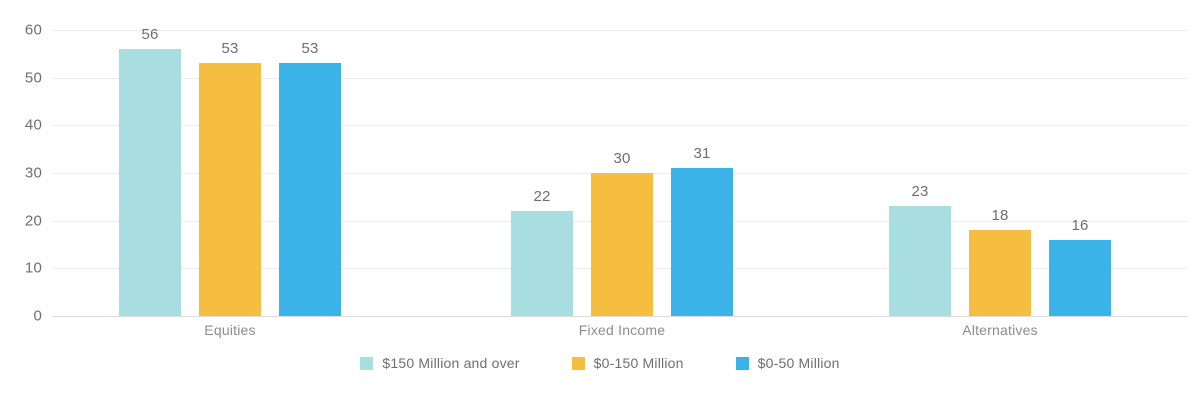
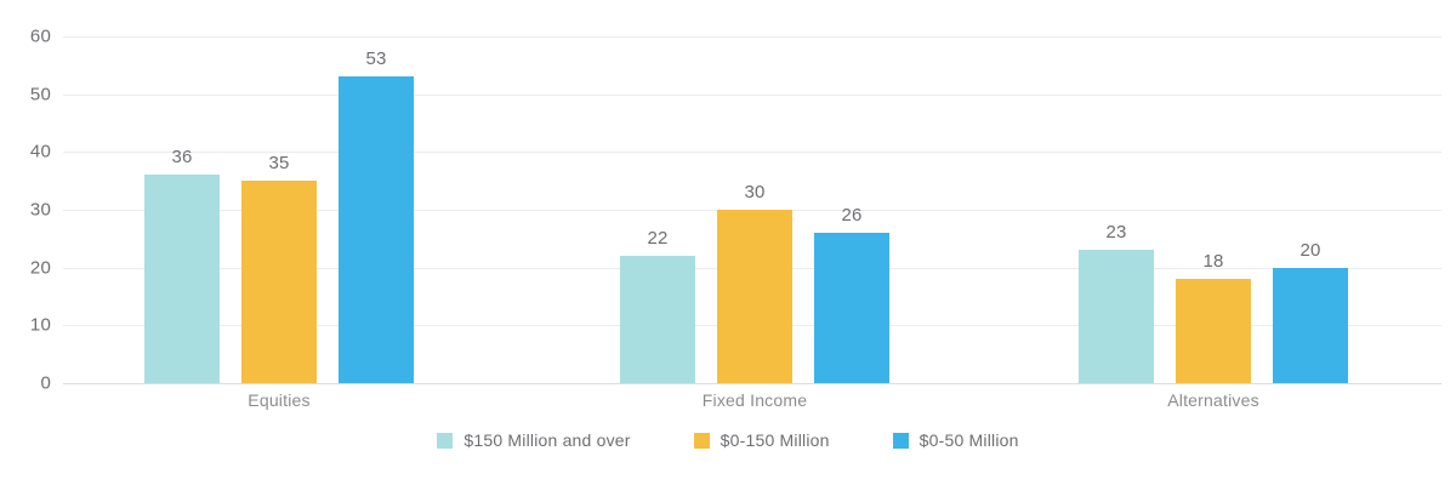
$150 Million and over/Equities: 56 -> 36
$0-150 Million/Equities: 53 -> 35
$0-50 Million/Fixed Income: 31 -> 26
$0-50 Million/Alternatives: 16 -> 20
